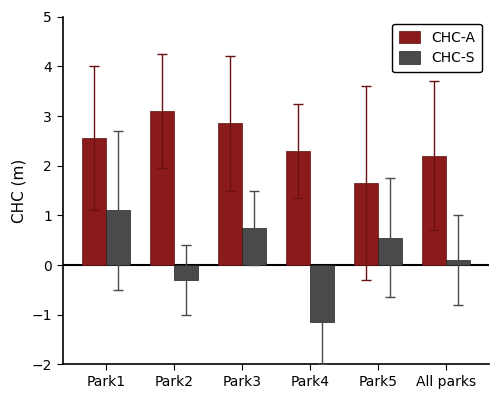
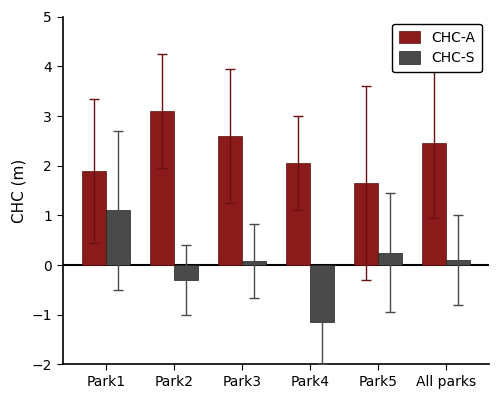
CHC-A/Park1: 2.55 -> 1.90
CHC-A/Park3: 2.85 -> 2.60
CHC-S/Park3: 0.75 -> 0.08
CHC-A/Park4: 2.30 -> 2.05
CHC-S/Park5: 0.55 -> 0.25
CHC-A/All parks: 2.20 -> 2.45
